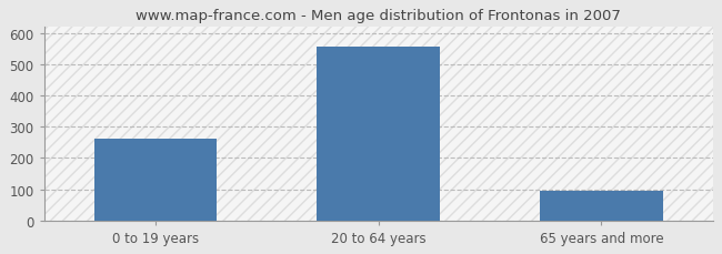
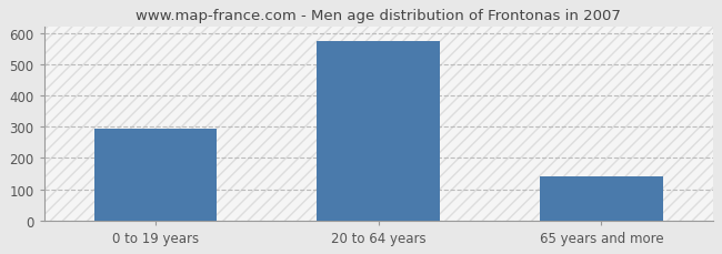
0 to 19 years: 262 -> 295
20 to 64 years: 556 -> 575
65 years and more: 95 -> 140
